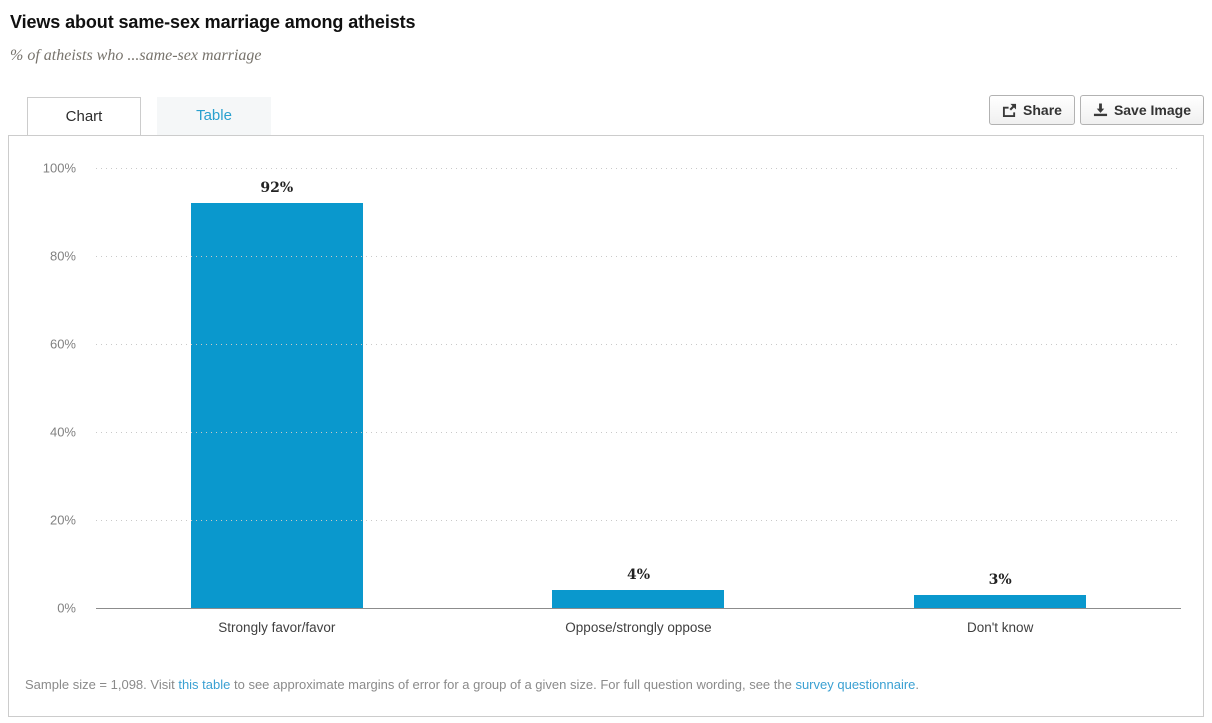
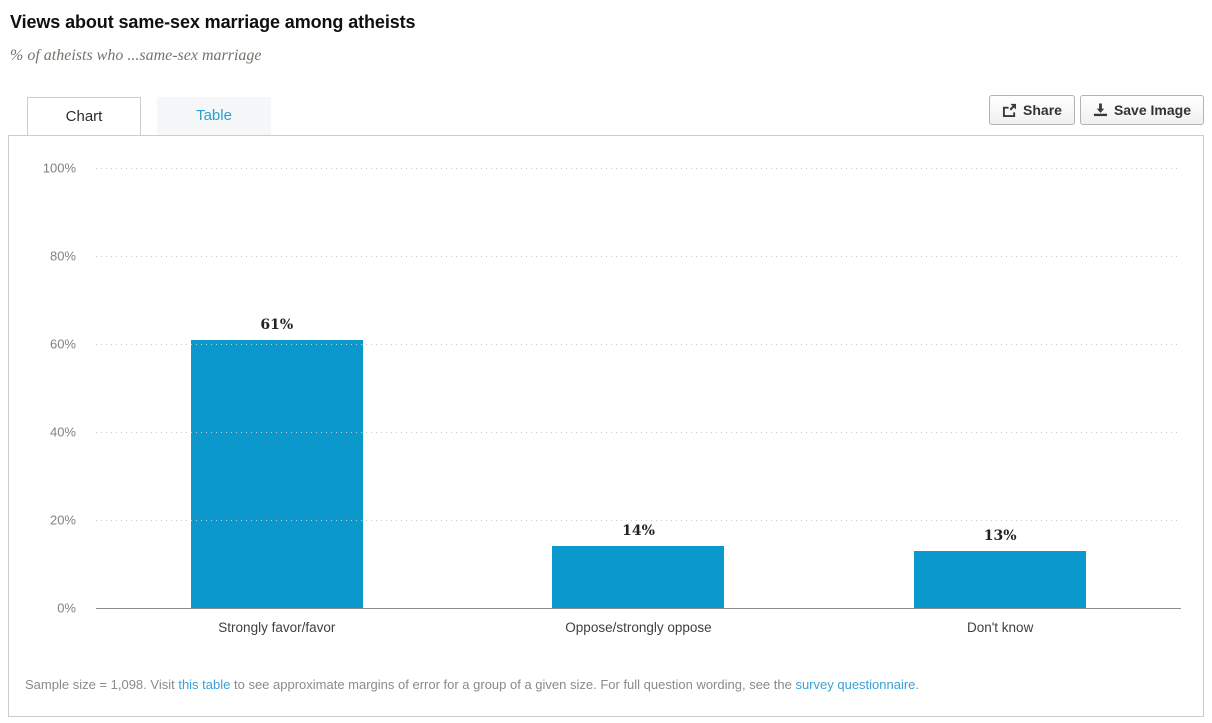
Strongly favor/favor: 92% -> 61%
Oppose/strongly oppose: 4% -> 14%
Don't know: 3% -> 13%
